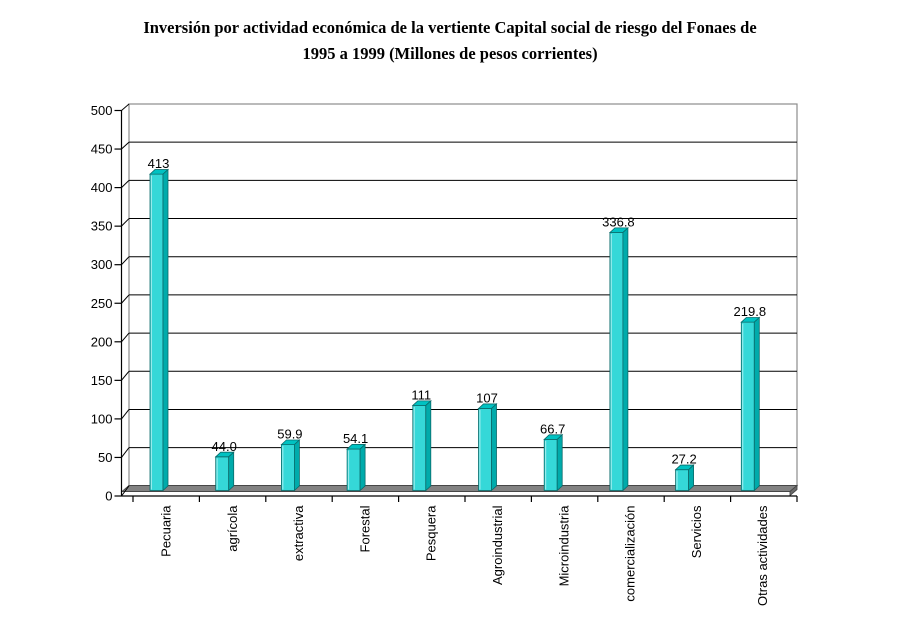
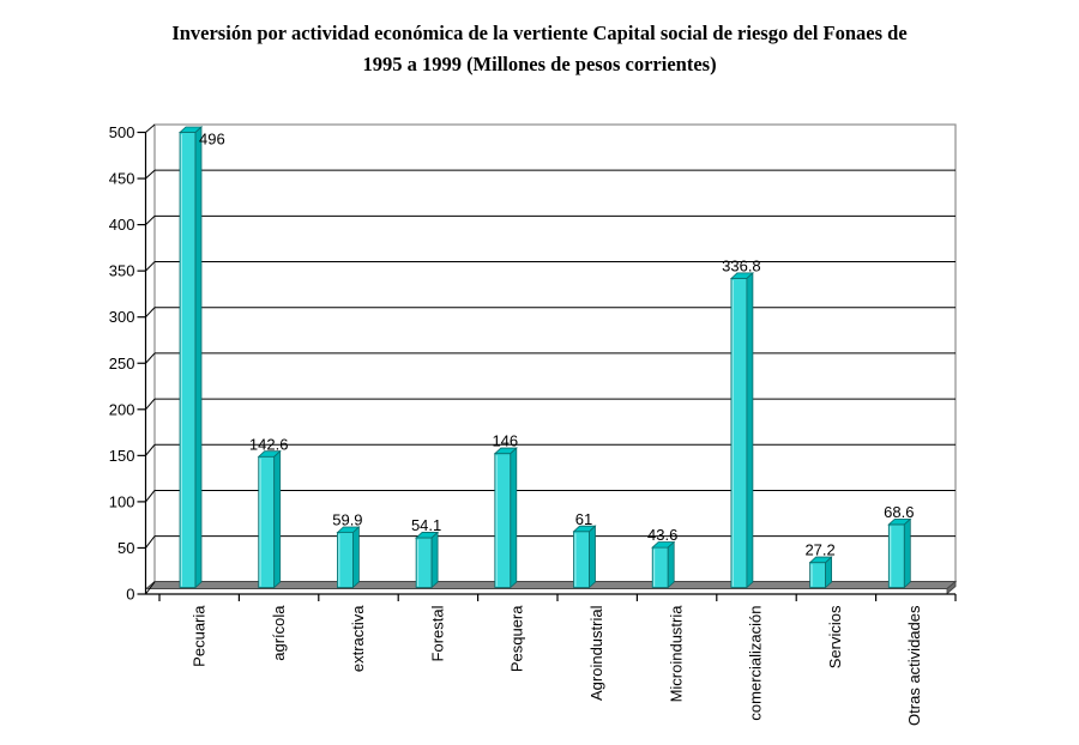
Pecuaria: 413 -> 496
agrícola: 44.0 -> 142.6
Pesquera: 111 -> 146
Agroindustrial: 107 -> 61
Microindustria: 66.7 -> 43.6
Otras actividades: 219.8 -> 68.6
